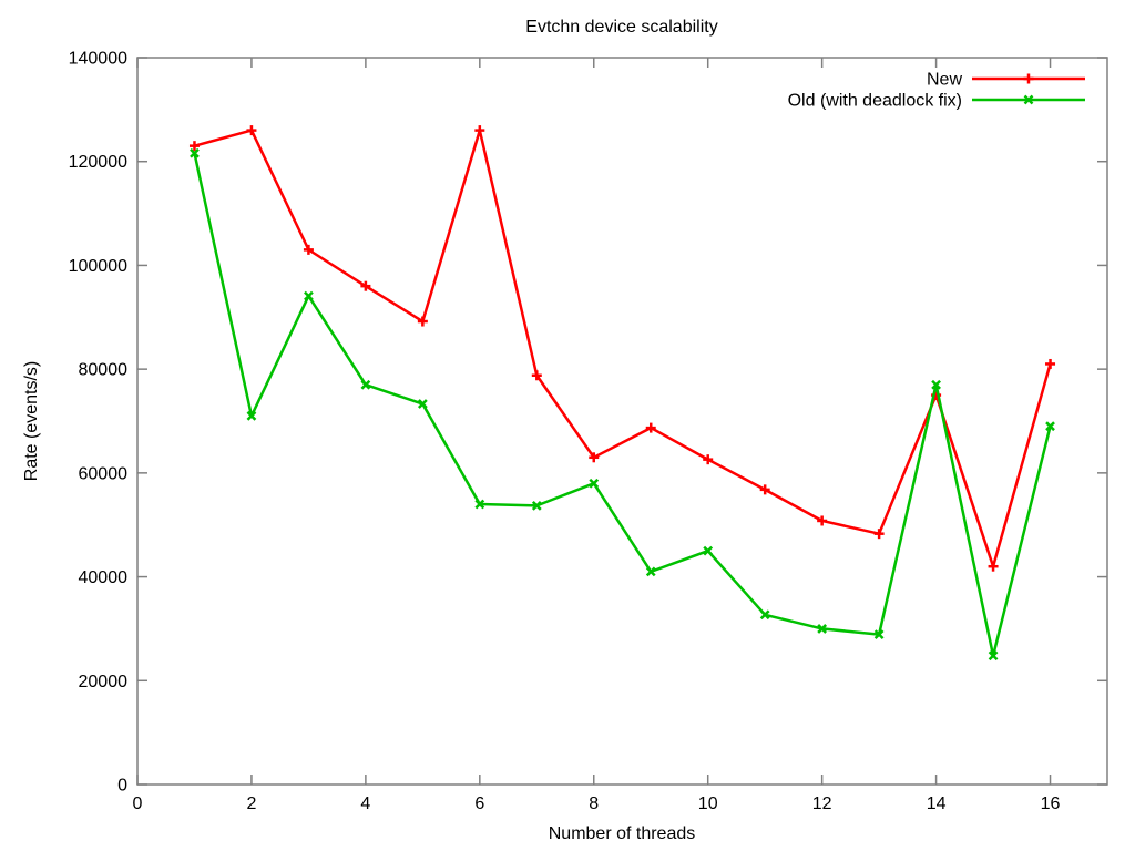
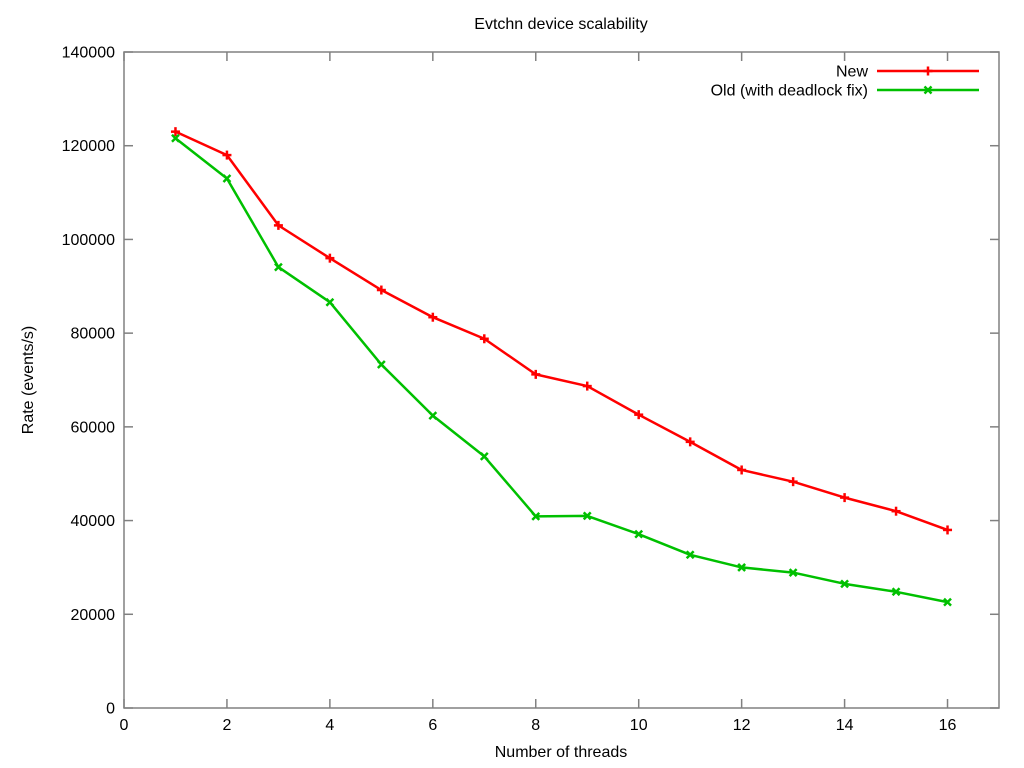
New/2: 126000 -> 118000
Old (with deadlock fix)/2: 71000 -> 113000
Old (with deadlock fix)/4: 77000 -> 87000
New/6: 126000 -> 83000
Old (with deadlock fix)/6: 54000 -> 62000
New/8: 63000 -> 71000
Old (with deadlock fix)/8: 58000 -> 41000
Old (with deadlock fix)/10: 45000 -> 37000
New/14: 75000 -> 45000
Old (with deadlock fix)/14: 77000 -> 26000
New/16: 81000 -> 38000
Old (with deadlock fix)/16: 69000 -> 23000
